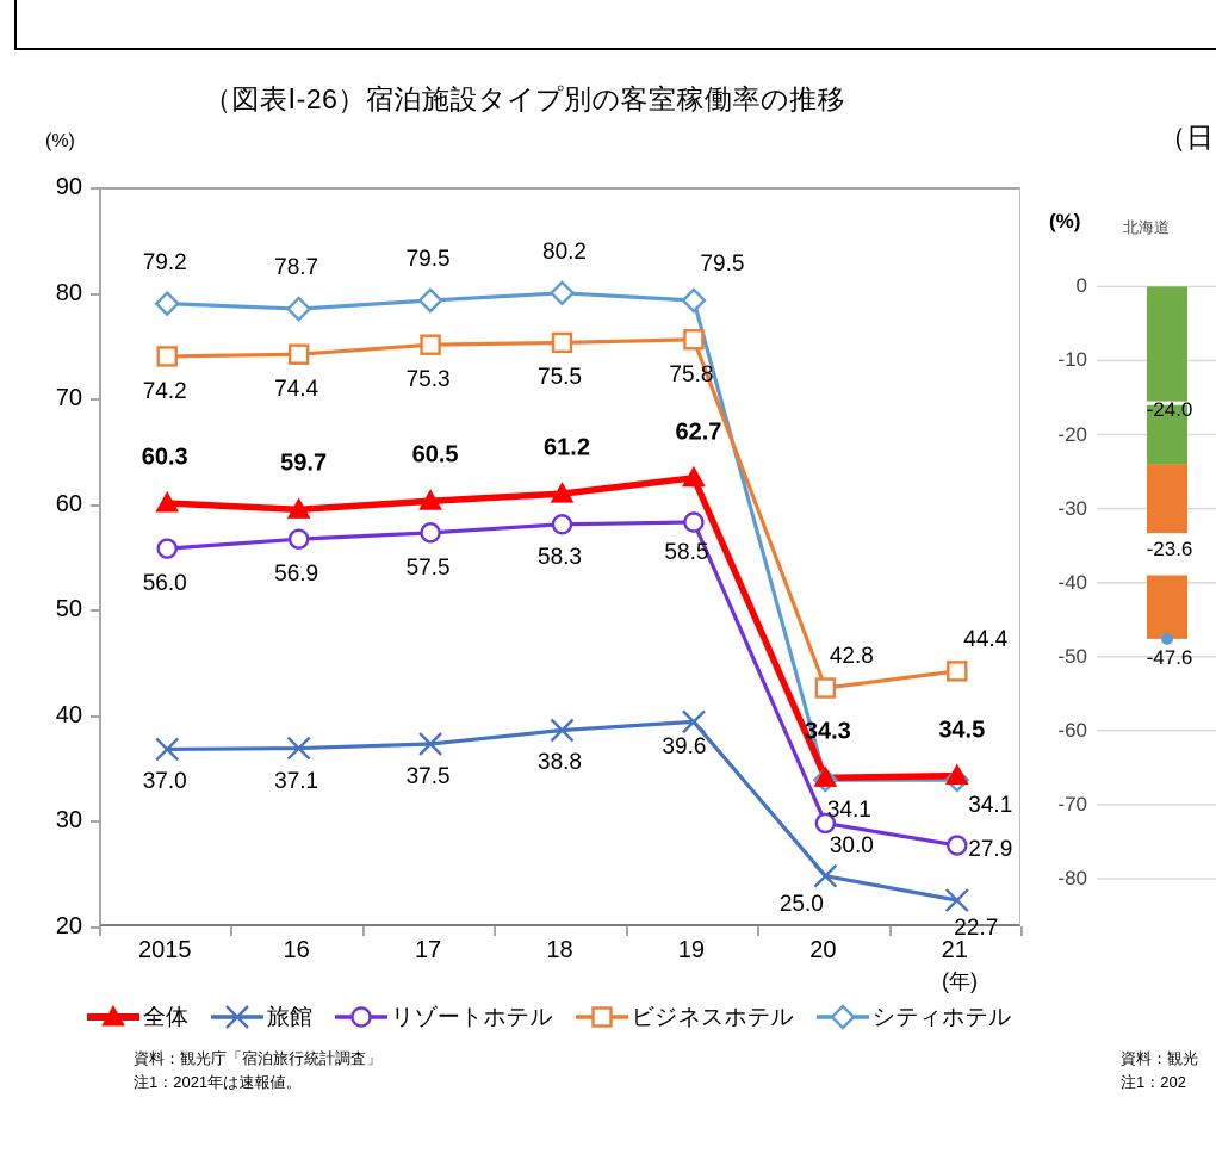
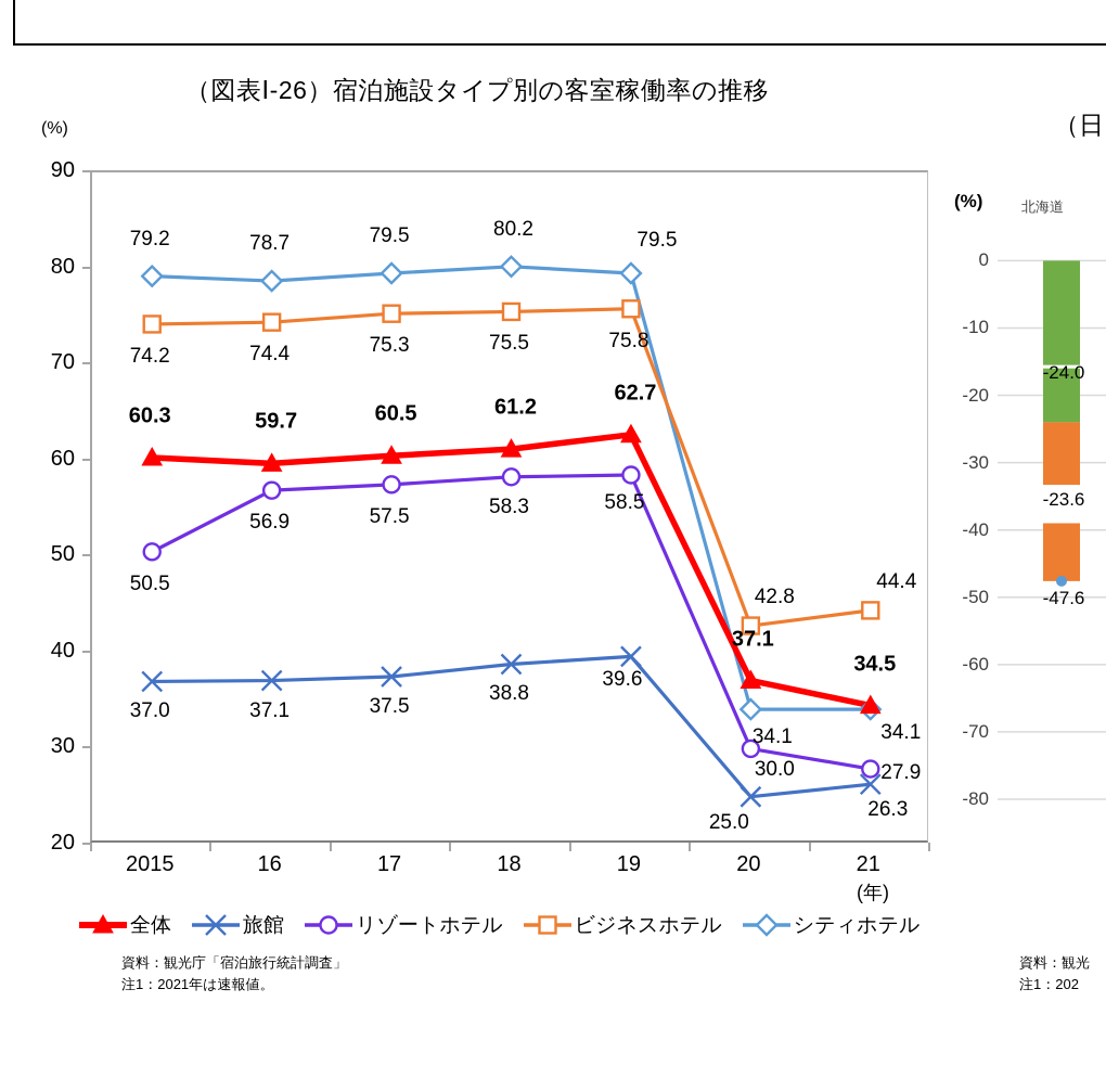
リゾートホテル/2015: 56.0 -> 50.5
全体/20: 34.3 -> 37.1
旅館/21: 22.7 -> 26.3
